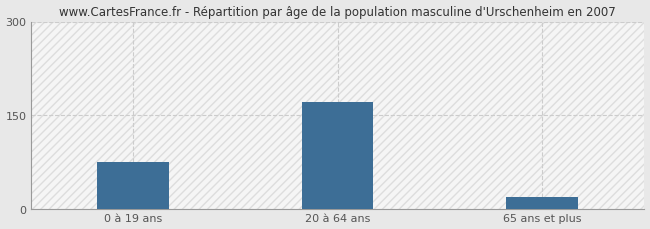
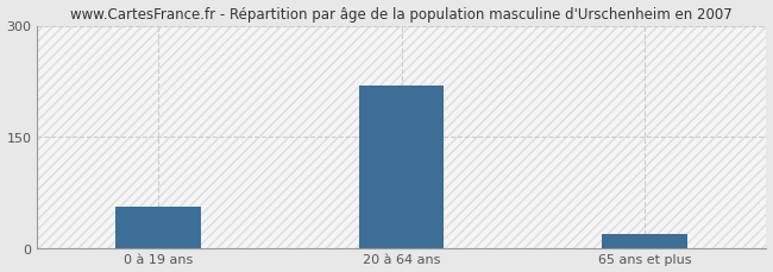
0 à 19 ans: 75 -> 56
20 à 64 ans: 172 -> 220
